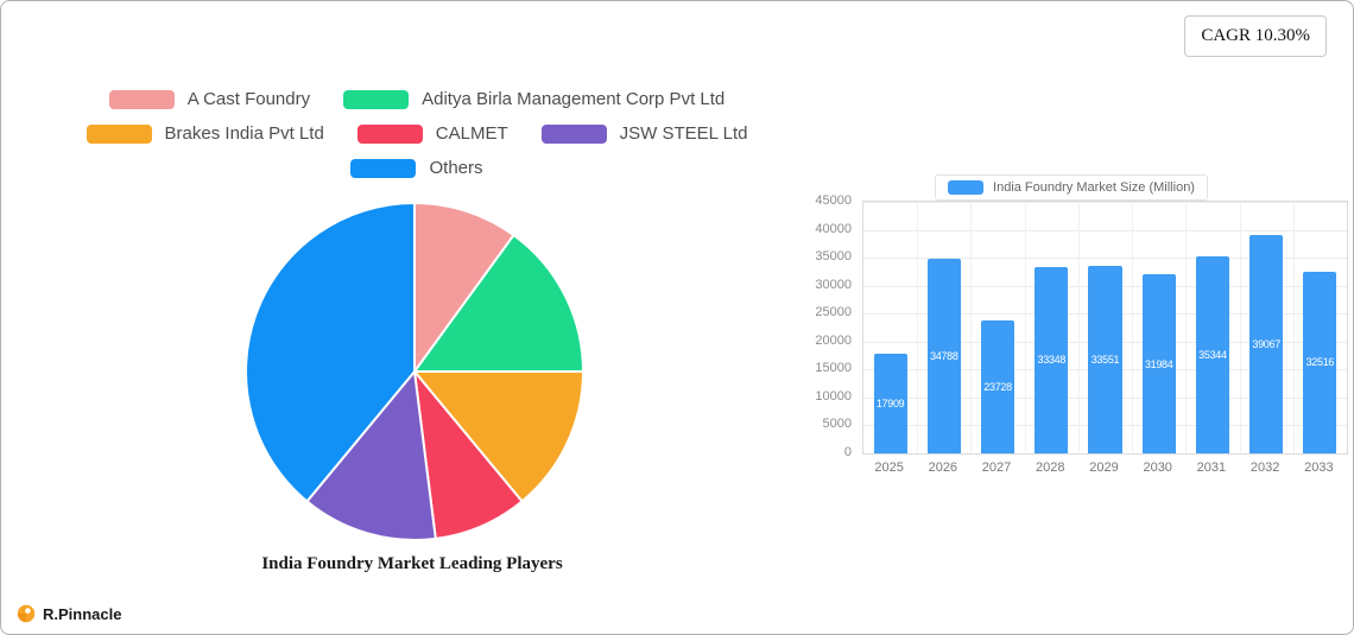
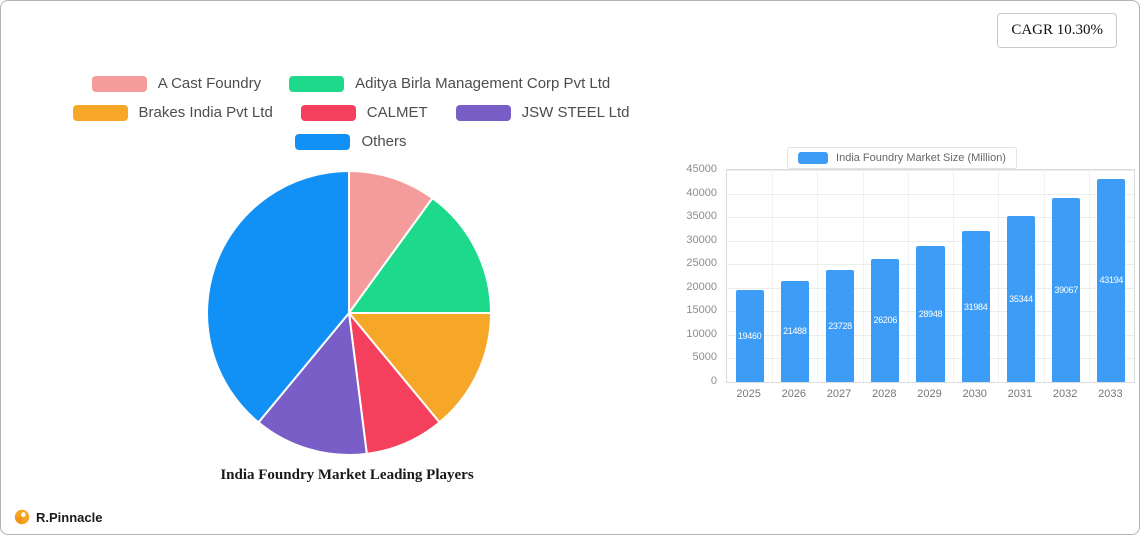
India Foundry Market Size (Million)/2025: 17909 -> 19460
India Foundry Market Size (Million)/2026: 34788 -> 21488
India Foundry Market Size (Million)/2028: 33348 -> 26206
India Foundry Market Size (Million)/2029: 33551 -> 28948
India Foundry Market Size (Million)/2033: 32516 -> 43194
